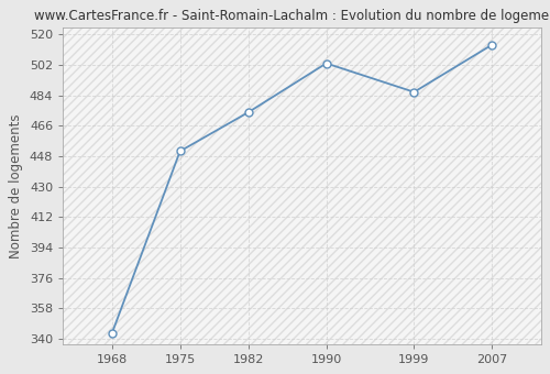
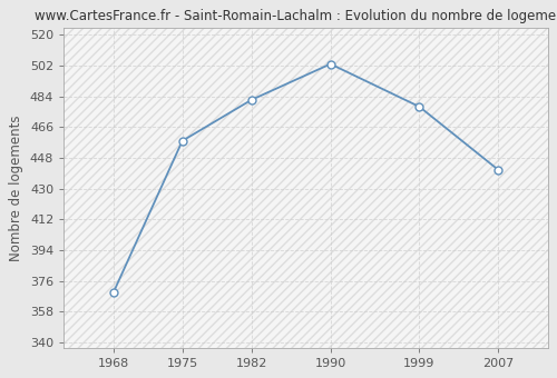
1968: 343 -> 369
1975: 451 -> 458
1982: 474 -> 482
1999: 486 -> 478
2007: 514 -> 441
